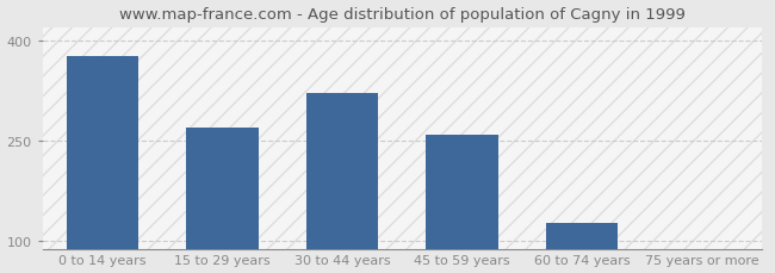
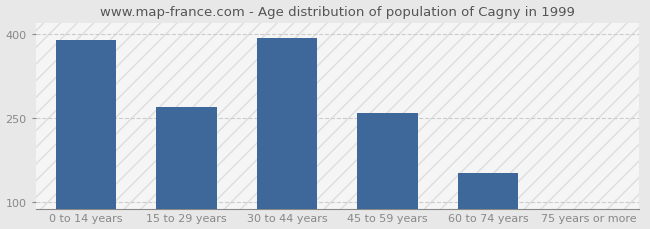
0 to 14 years: 376 -> 390
30 to 44 years: 322 -> 393
60 to 74 years: 126 -> 152
